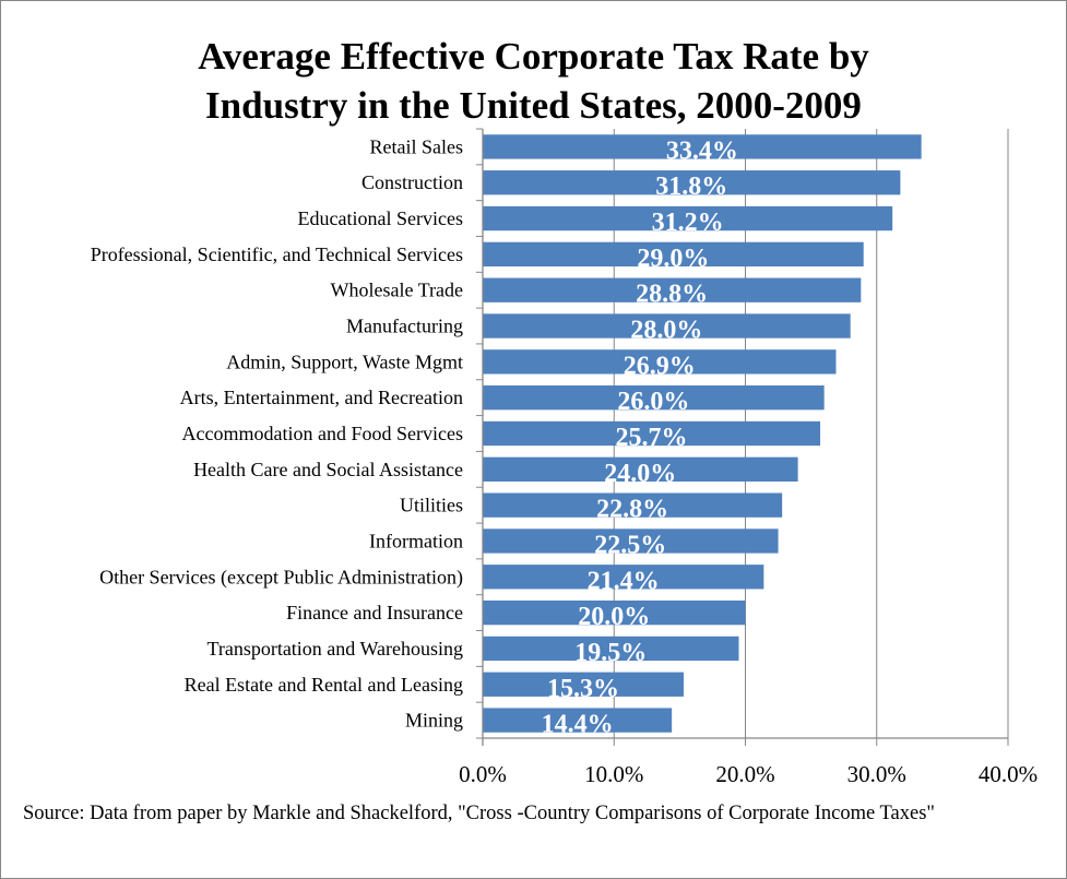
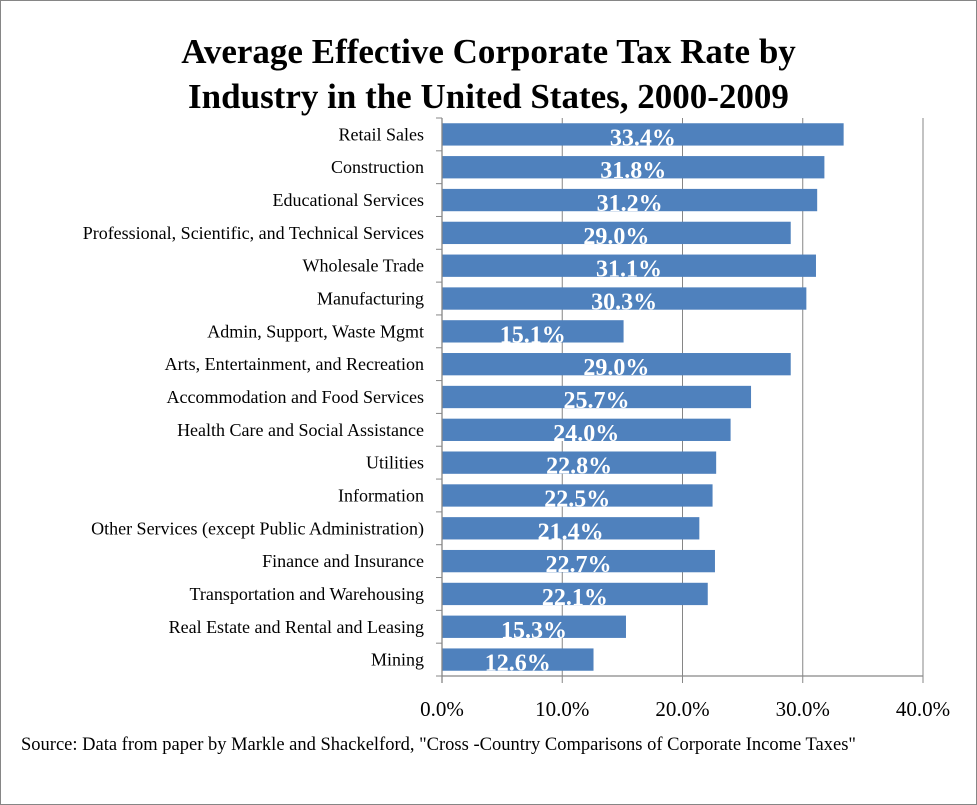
Wholesale Trade: 28.8% -> 31.1%
Manufacturing: 28.0% -> 30.3%
Admin, Support, Waste Mgmt: 26.9% -> 15.1%
Arts, Entertainment, and Recreation: 26.0% -> 29.0%
Finance and Insurance: 20.0% -> 22.7%
Transportation and Warehousing: 19.5% -> 22.1%
Mining: 14.4% -> 12.6%
